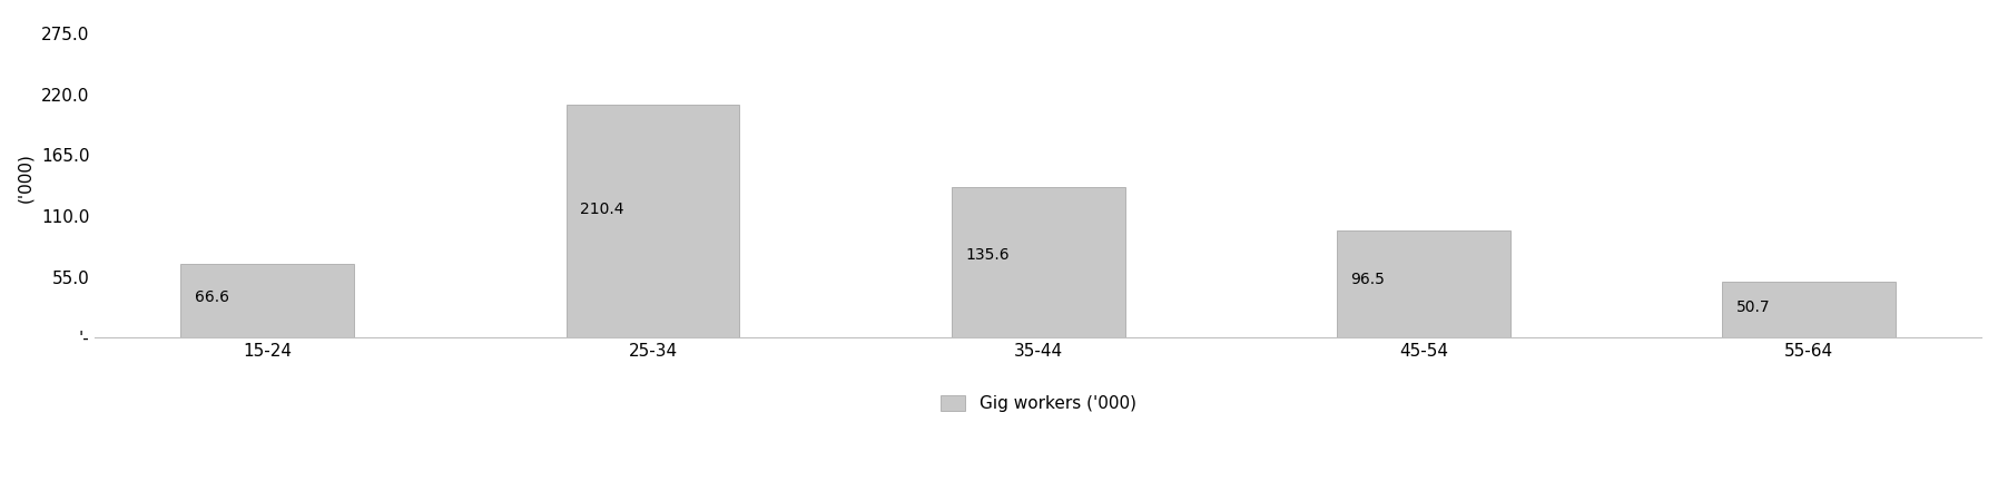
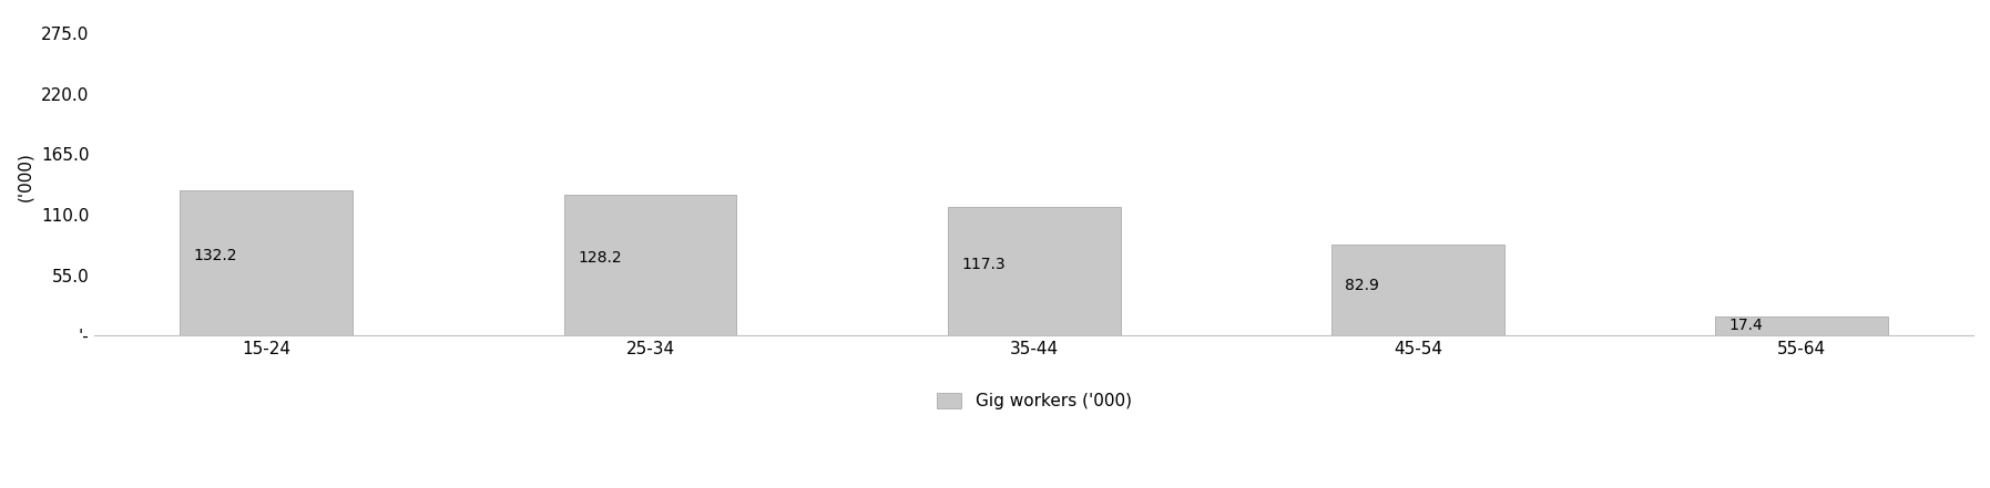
15-24: 66.6 -> 132.2
25-34: 210.4 -> 128.2
35-44: 135.6 -> 117.3
45-54: 96.5 -> 82.9
55-64: 50.7 -> 17.4
